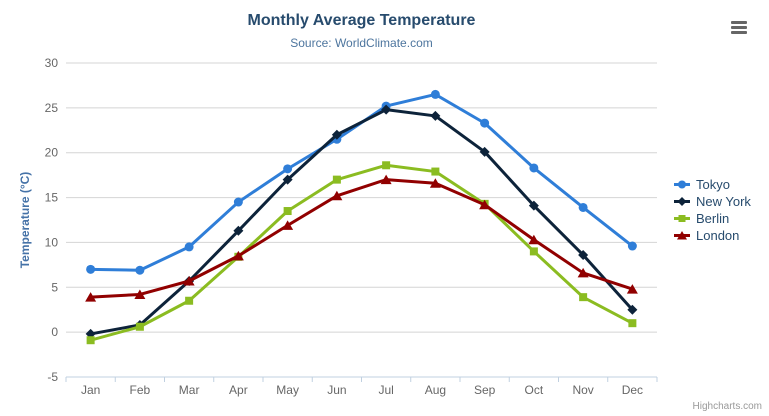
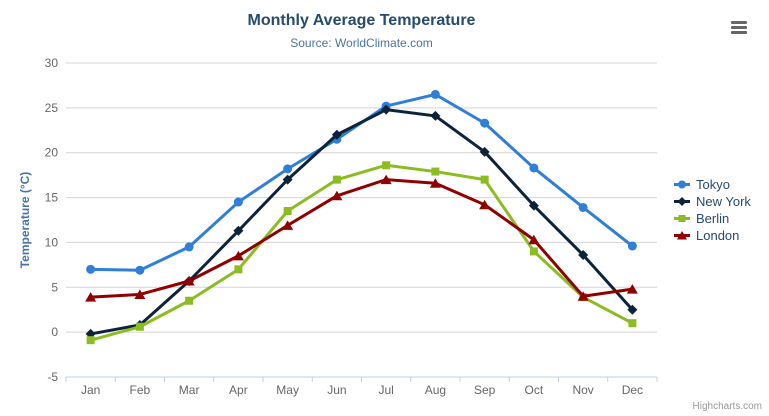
Berlin/Apr: 8 -> 7
Berlin/Sep: 14 -> 17
London/Nov: 7 -> 4
